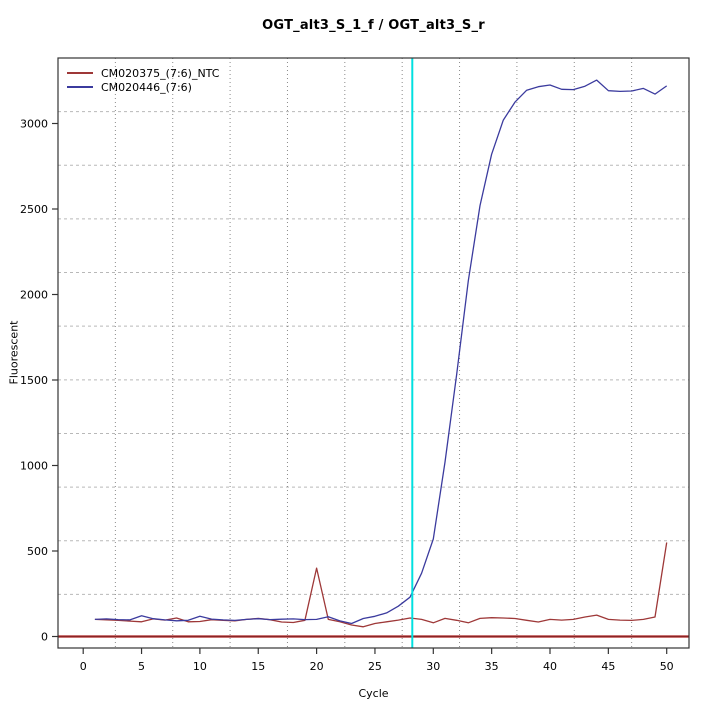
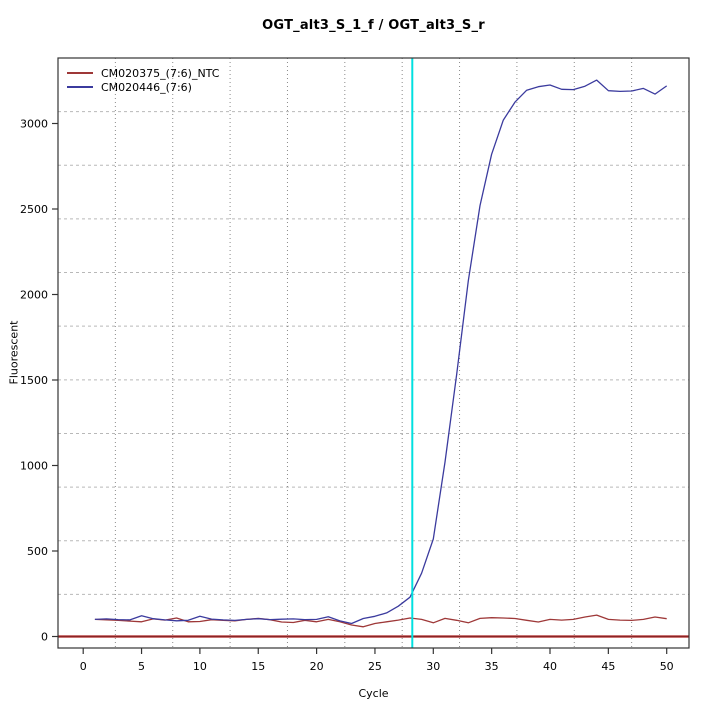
CM020375_(7:6)_NTC/20: 400 -> 90
CM020375_(7:6)_NTC/50: 550 -> 100
